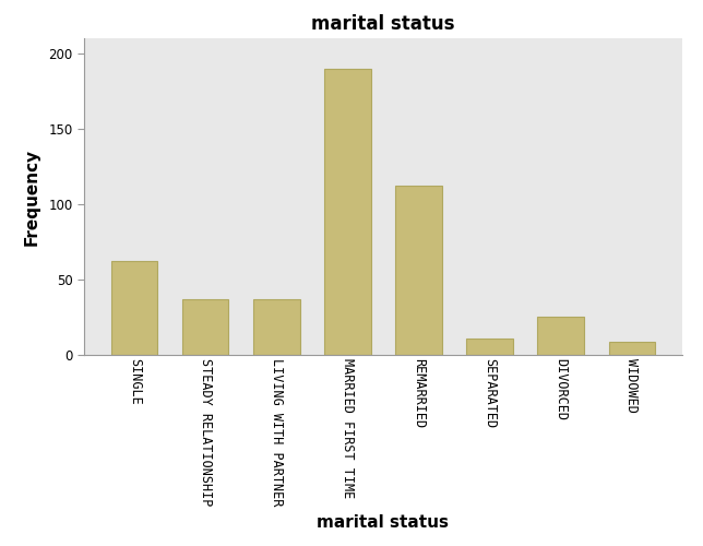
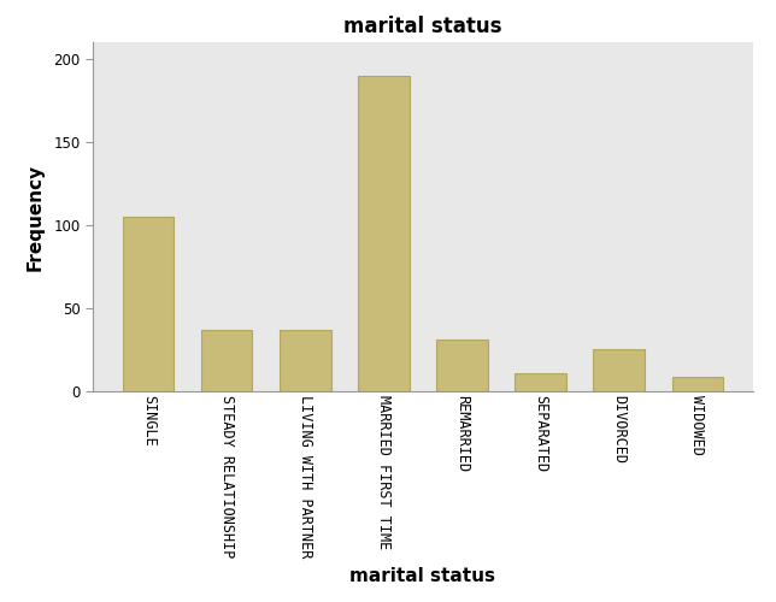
SINGLE: 62 -> 105
REMARRIED: 112 -> 31
